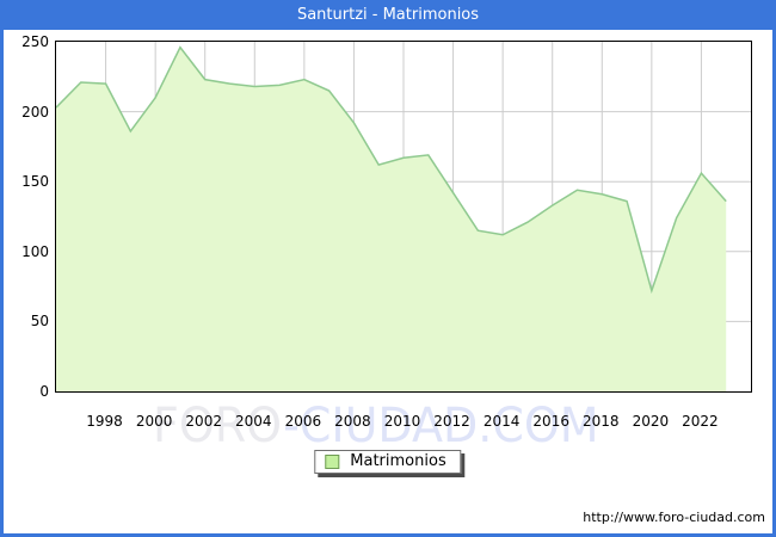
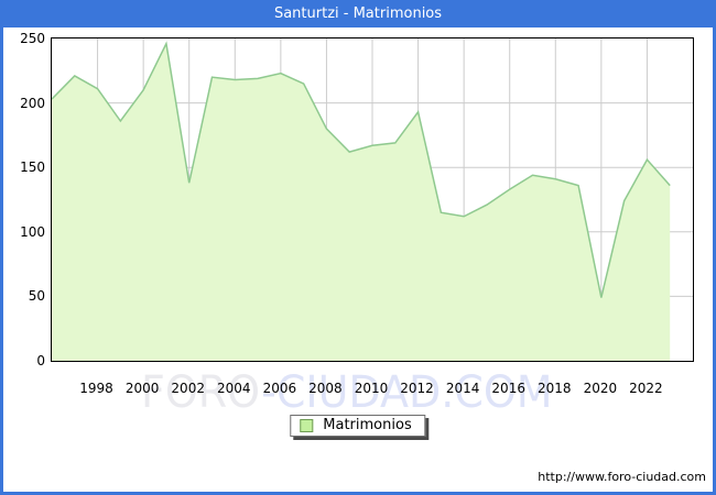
1998: 220 -> 211
2002: 223 -> 138
2008: 192 -> 180
2012: 142 -> 193
2020: 72 -> 49
